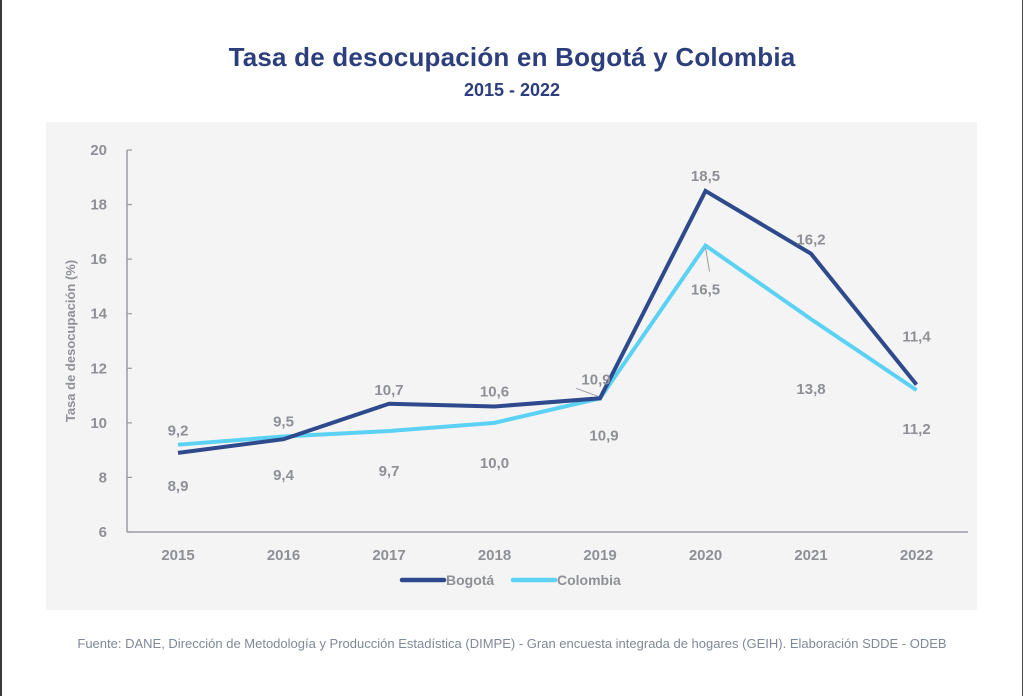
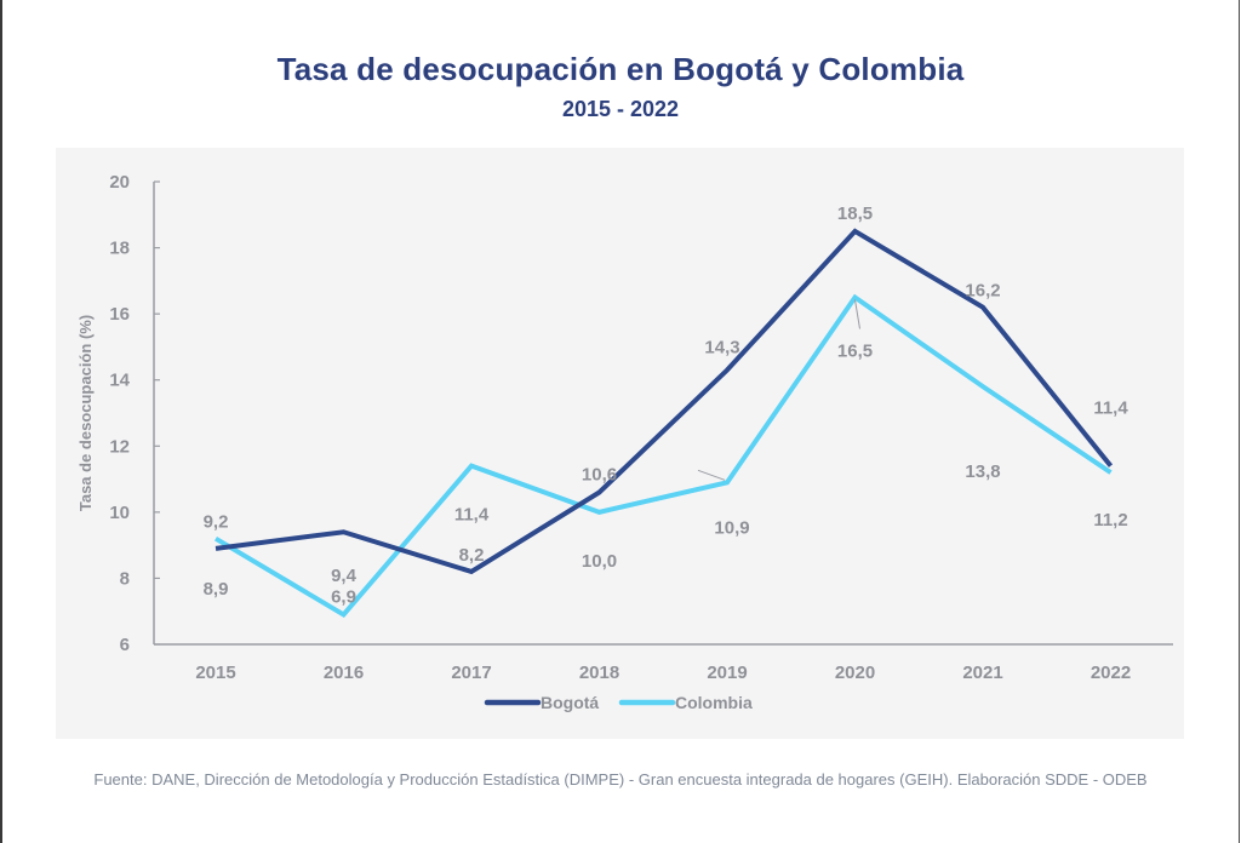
Colombia/2016: 9,5 -> 6,9
Bogotá/2017: 10,7 -> 8,2
Colombia/2017: 9,7 -> 11,4
Bogotá/2019: 10,9 -> 14,3
